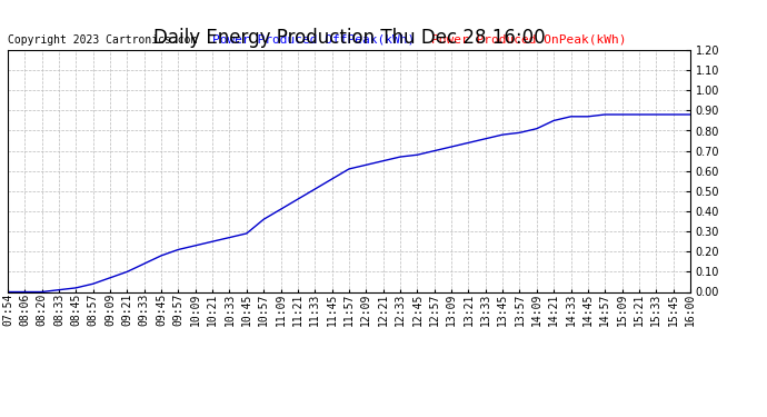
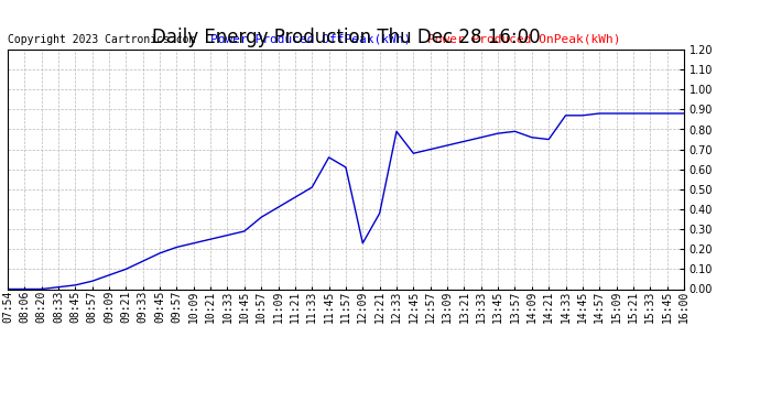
11:45: 0.56 -> 0.66
12:09: 0.63 -> 0.23
12:21: 0.65 -> 0.38
12:33: 0.67 -> 0.79
14:09: 0.81 -> 0.76
14:21: 0.85 -> 0.75
